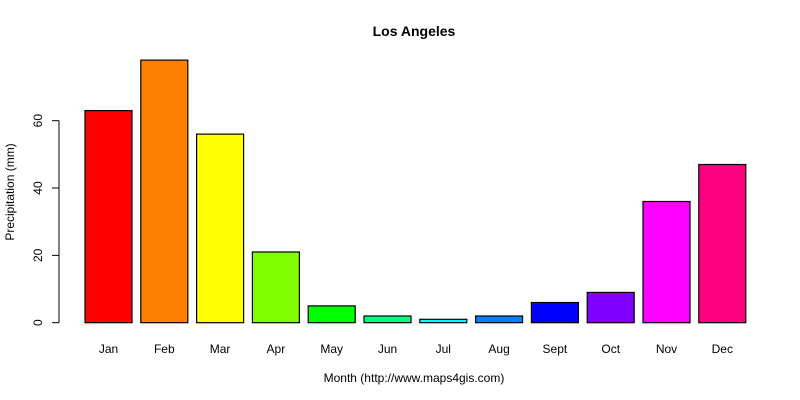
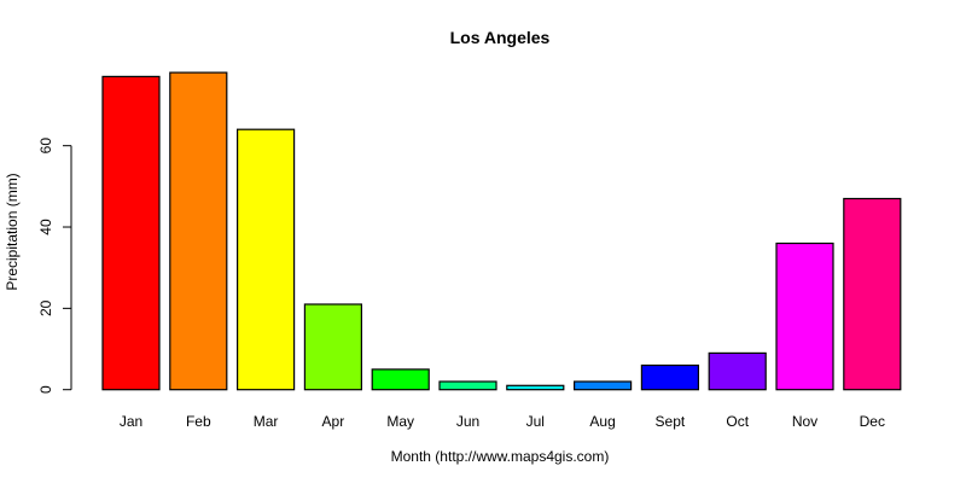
Jan: 63 -> 77
Mar: 56 -> 64
